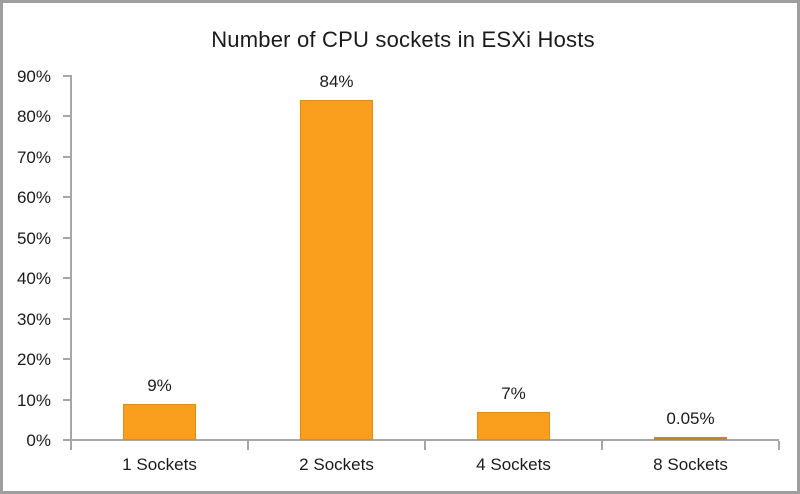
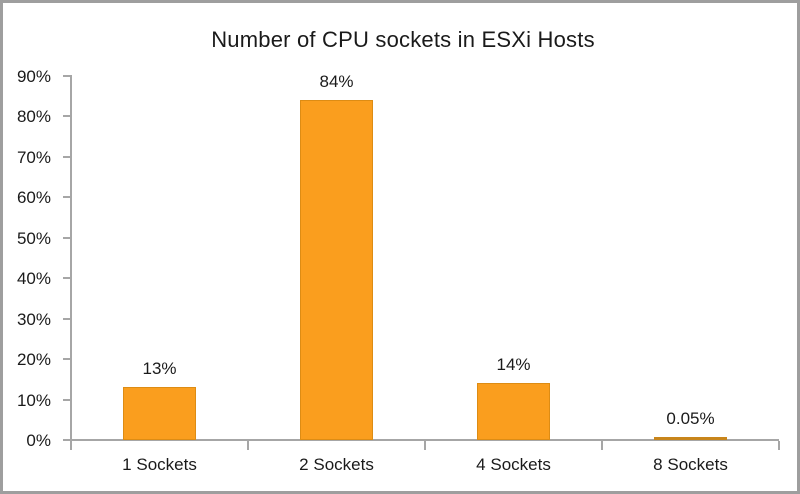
1 Sockets: 9% -> 13%
4 Sockets: 7% -> 14%
